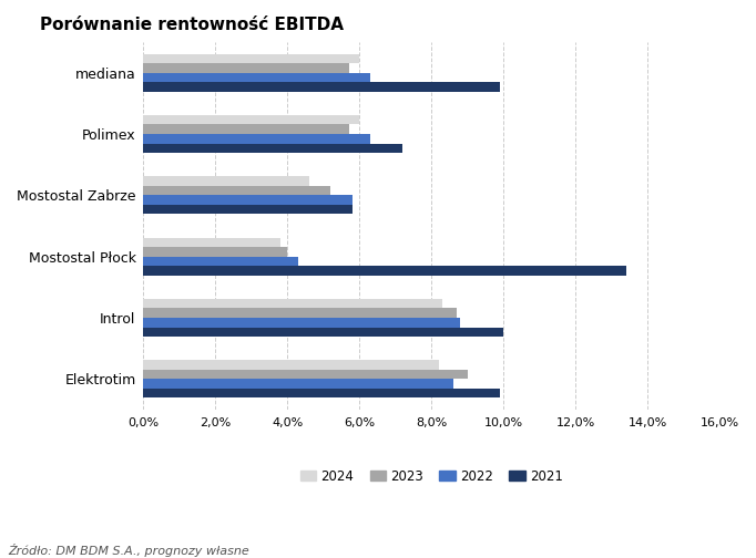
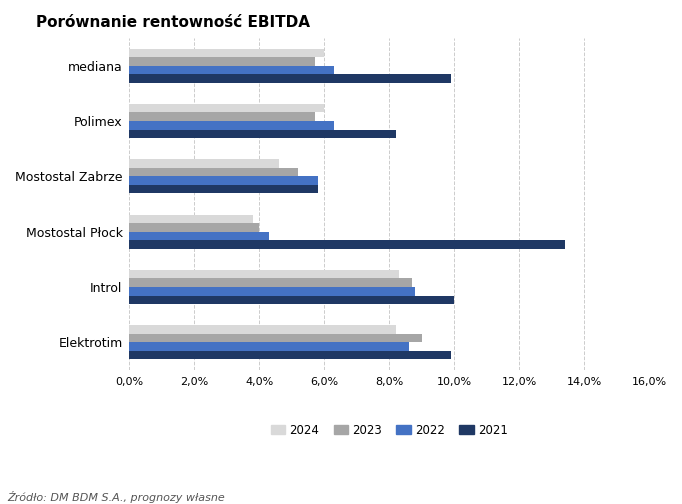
2021/Polimex: 7,2% -> 8,2%
